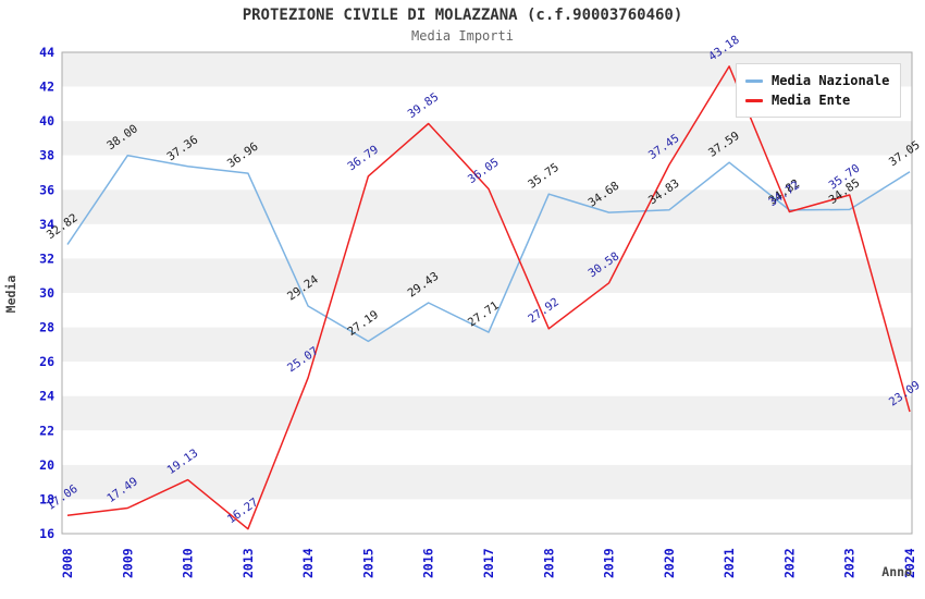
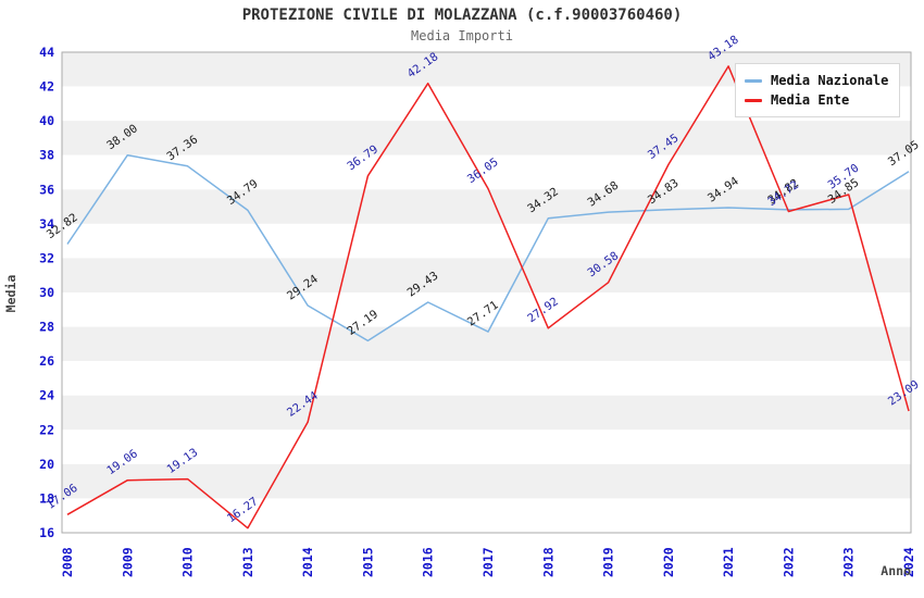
Media Ente/2009: 17.49 -> 19.06
Media Nazionale/2013: 36.96 -> 34.79
Media Ente/2014: 25.07 -> 22.44
Media Ente/2016: 39.85 -> 42.18
Media Nazionale/2018: 35.75 -> 34.32
Media Nazionale/2021: 37.59 -> 34.94
